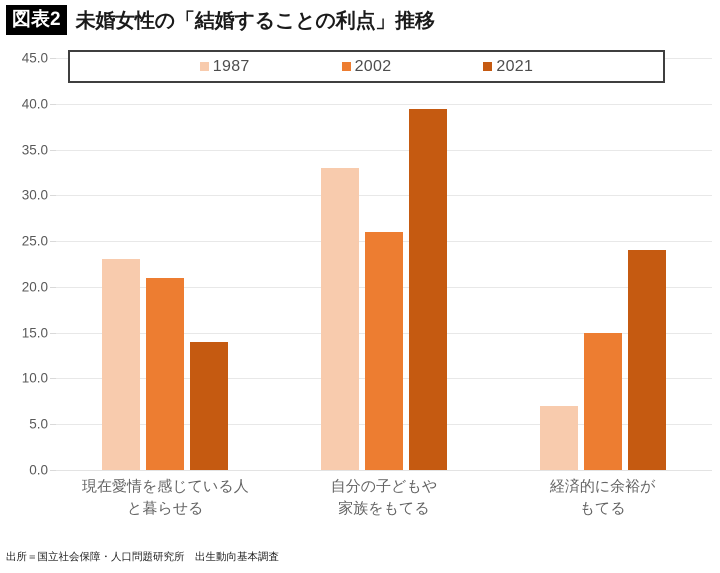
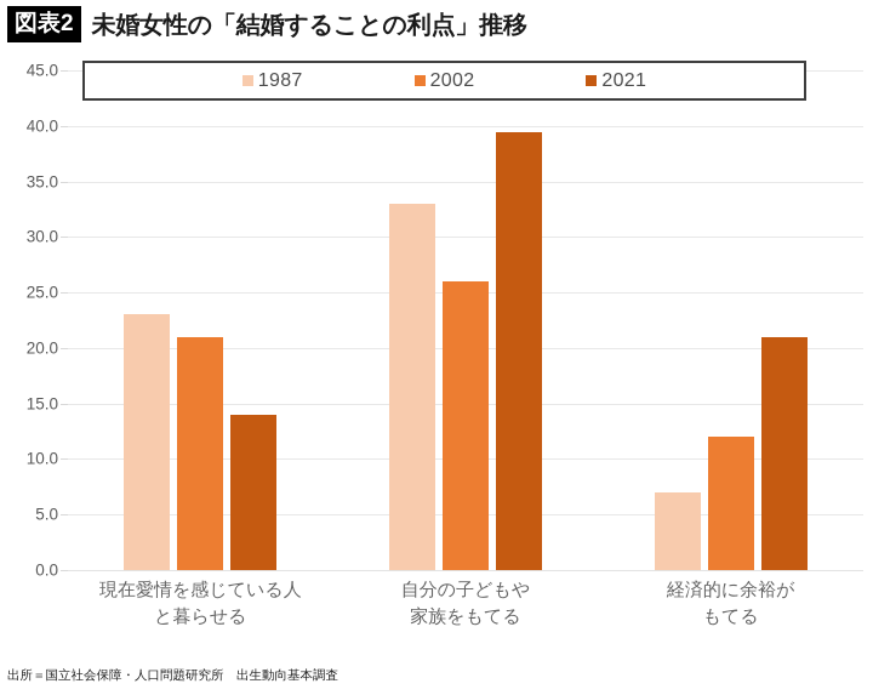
2002/経済的に余裕が もてる: 15 -> 12
2021/経済的に余裕が もてる: 24 -> 21
